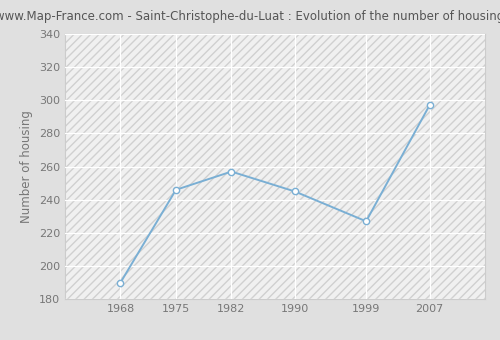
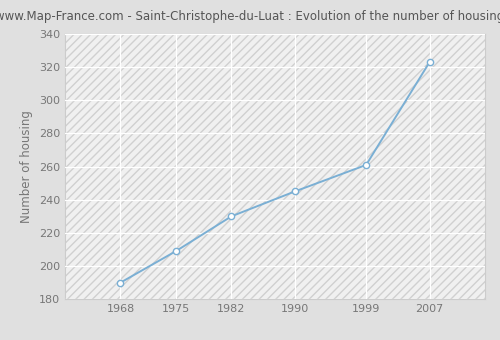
1975: 246 -> 209
1982: 257 -> 230
1999: 227 -> 261
2007: 297 -> 323
